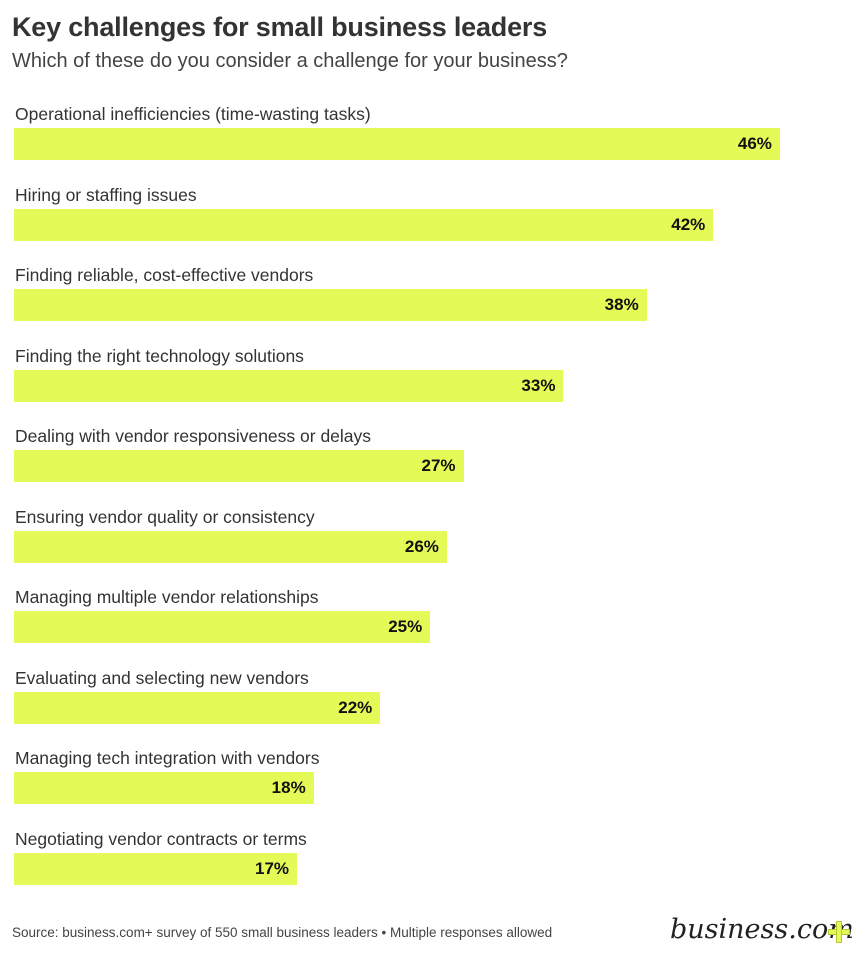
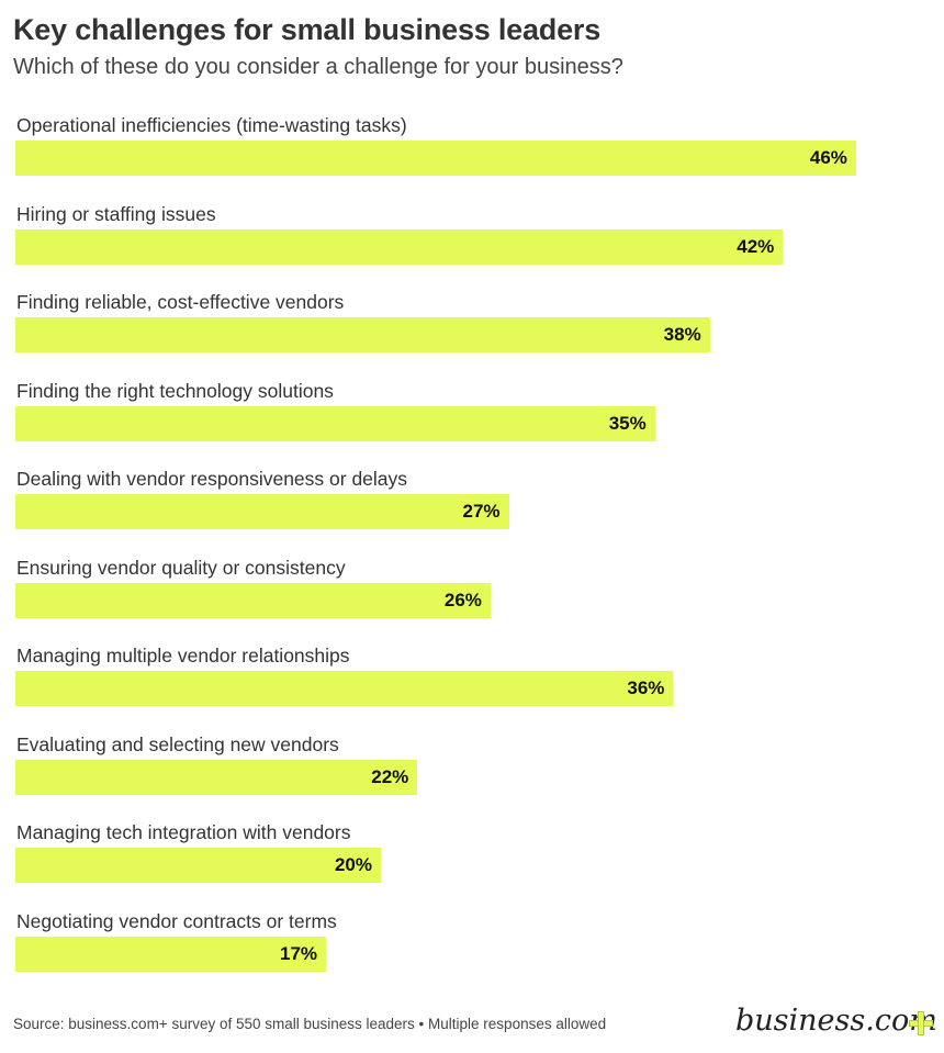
Finding the right technology solutions: 33% -> 35%
Managing multiple vendor relationships: 25% -> 36%
Managing tech integration with vendors: 18% -> 20%
